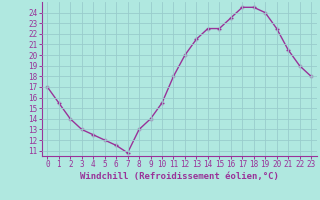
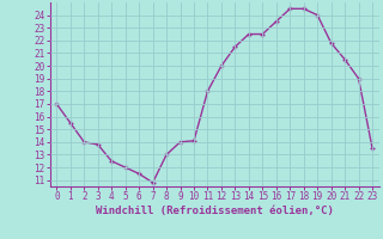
3: 13.0 -> 13.8
10: 15.5 -> 14.1
20: 22.5 -> 21.8
23: 18.0 -> 13.5
